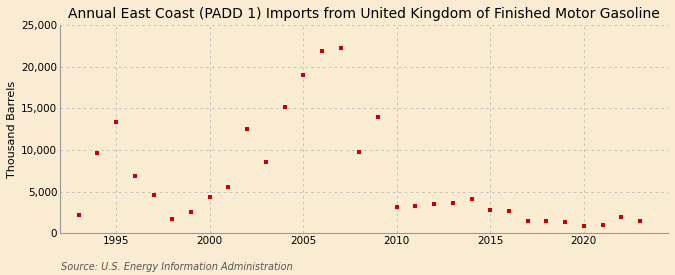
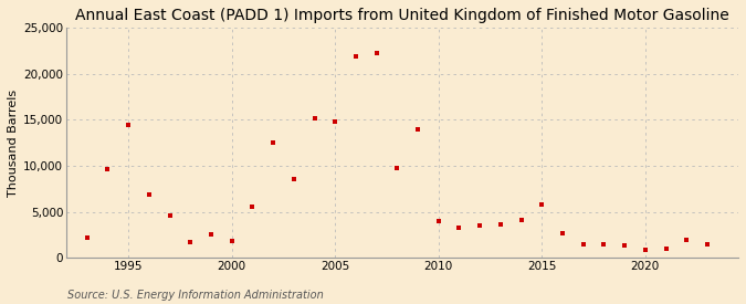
1995: 13,300 -> 14,400
2000: 4,300 -> 1,800
2005: 19,000 -> 14,800
2010: 3,200 -> 4,000
2015: 2,800 -> 5,800
